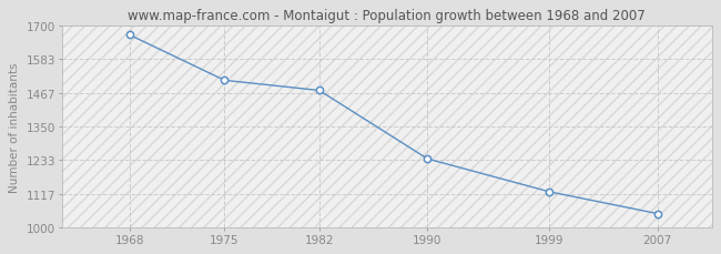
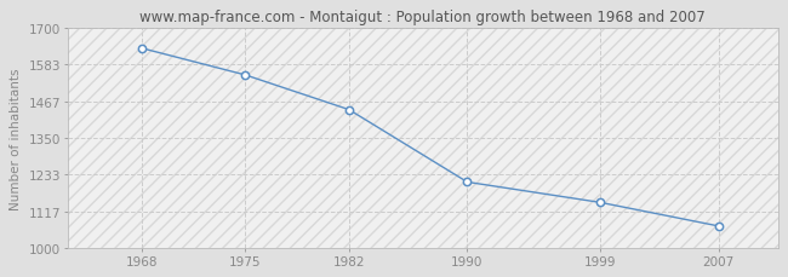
1968: 1667 -> 1635
1975: 1510 -> 1550
1982: 1475 -> 1440
1990: 1238 -> 1210
1999: 1124 -> 1145
2007: 1048 -> 1070
